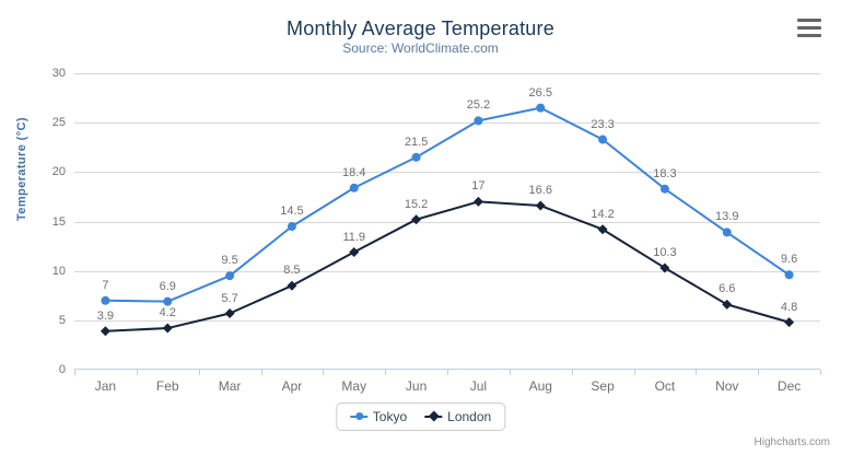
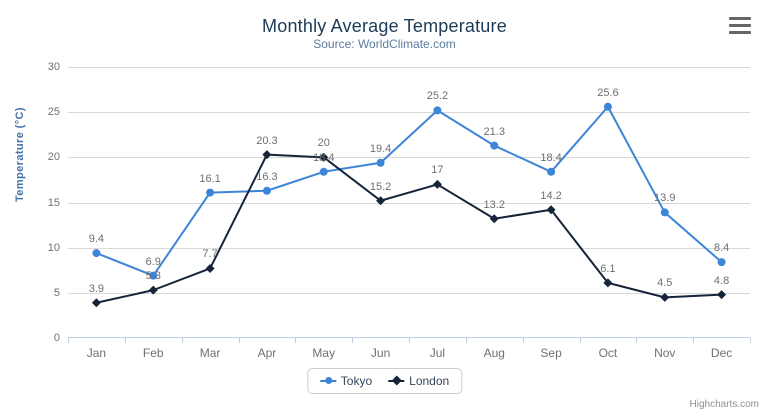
Tokyo/Jan: 7 -> 9.4
London/Feb: 4.2 -> 5.3
Tokyo/Mar: 9.5 -> 16.1
London/Mar: 5.7 -> 7.7
Tokyo/Apr: 14.5 -> 16.3
London/Apr: 8.5 -> 20.3
London/May: 11.9 -> 20
Tokyo/Jun: 21.5 -> 19.4
Tokyo/Aug: 26.5 -> 21.3
London/Aug: 16.6 -> 13.2
Tokyo/Sep: 23.3 -> 18.4
Tokyo/Oct: 18.3 -> 25.6
London/Oct: 10.3 -> 6.1
London/Nov: 6.6 -> 4.5
Tokyo/Dec: 9.6 -> 8.4
